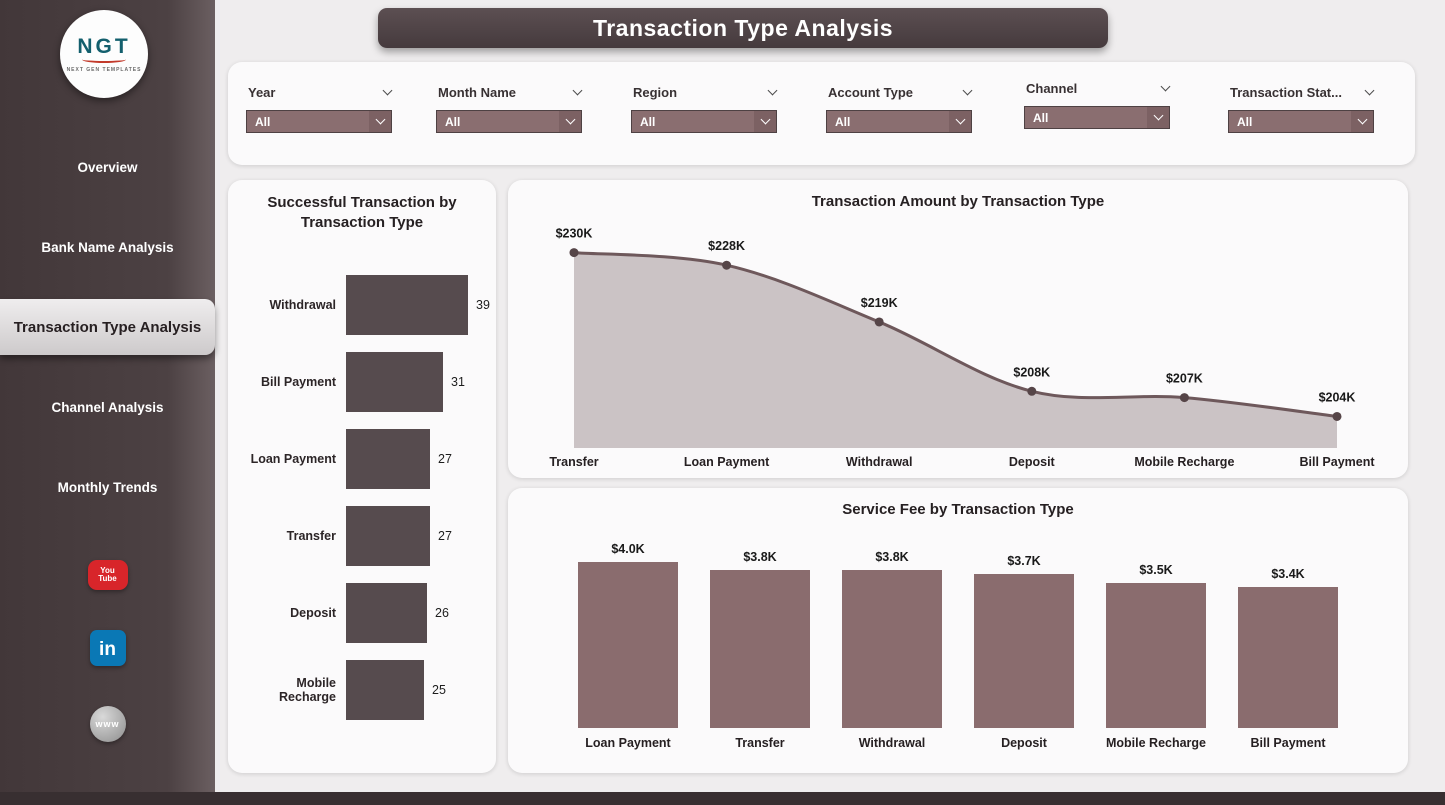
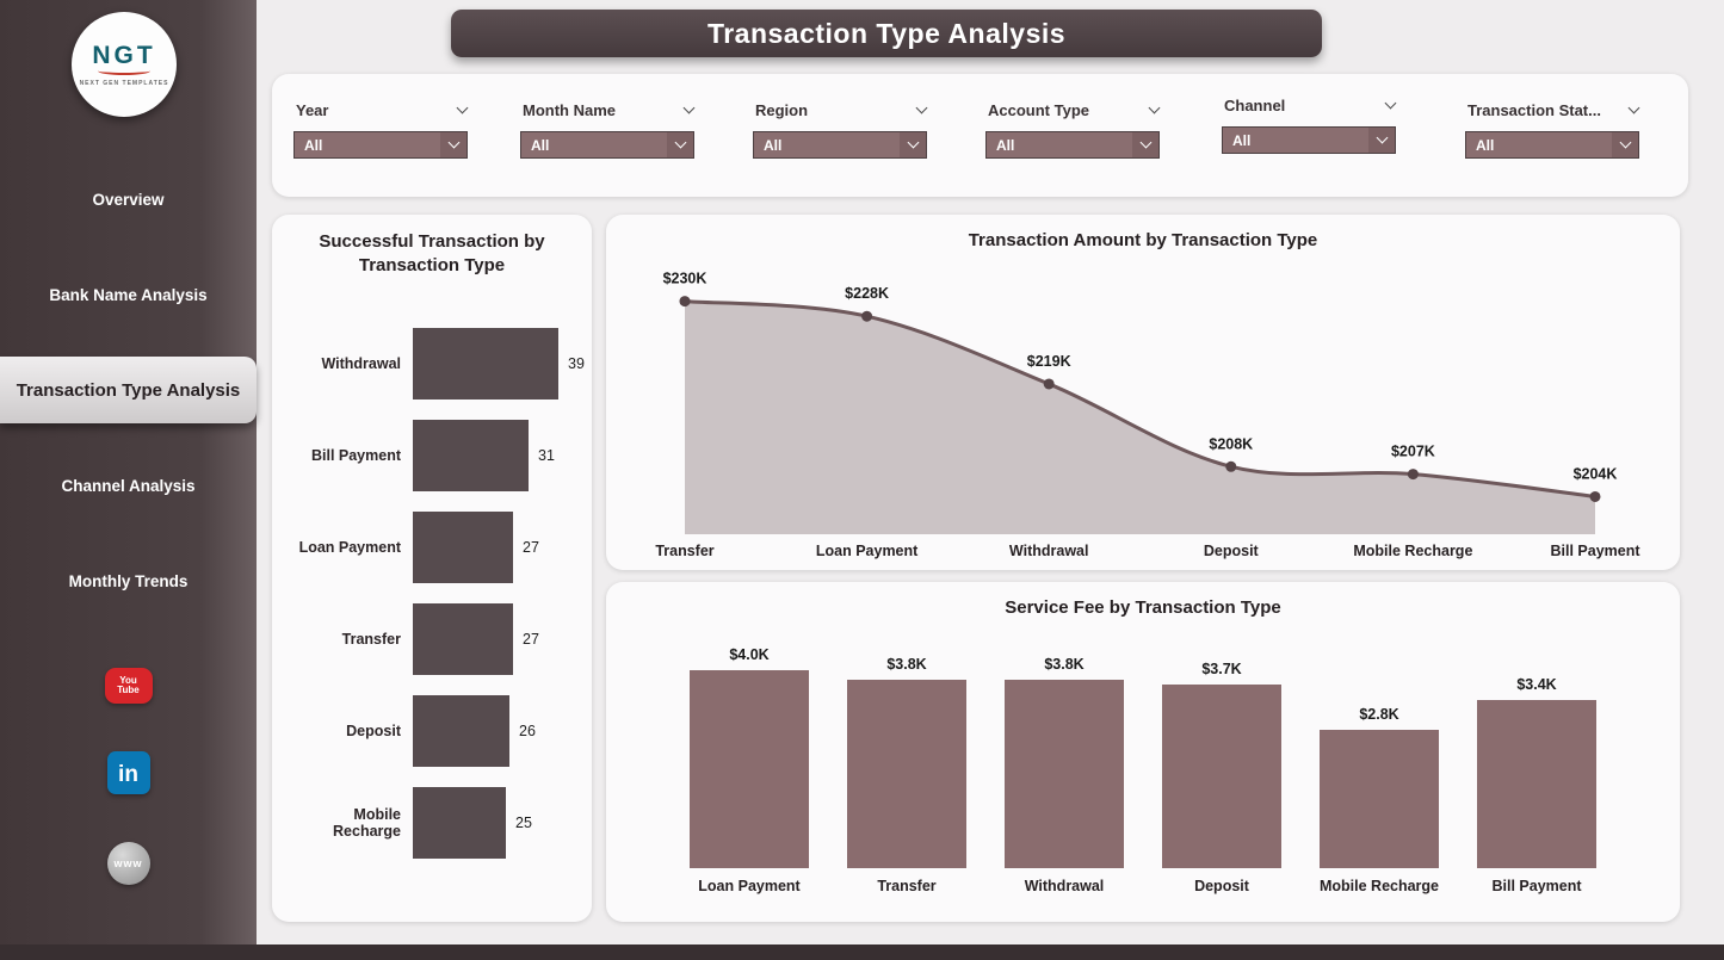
Service Fee by Transaction Type/Mobile Recharge: $3.5K -> $2.8K
